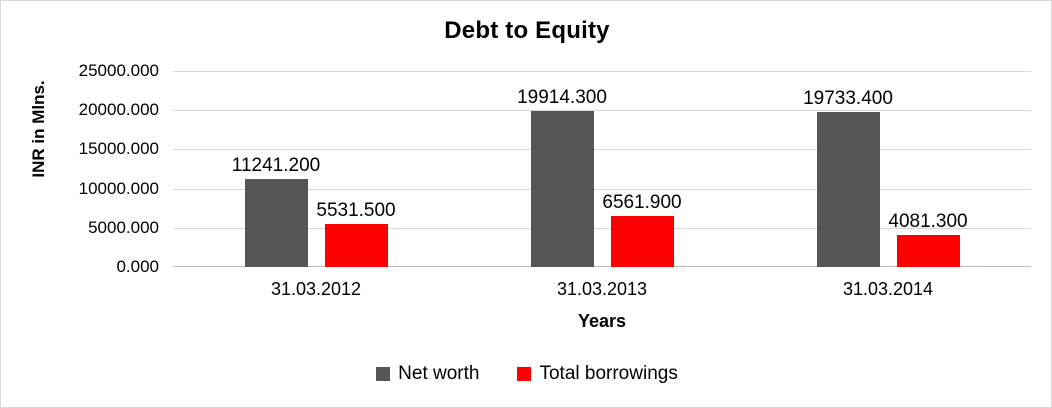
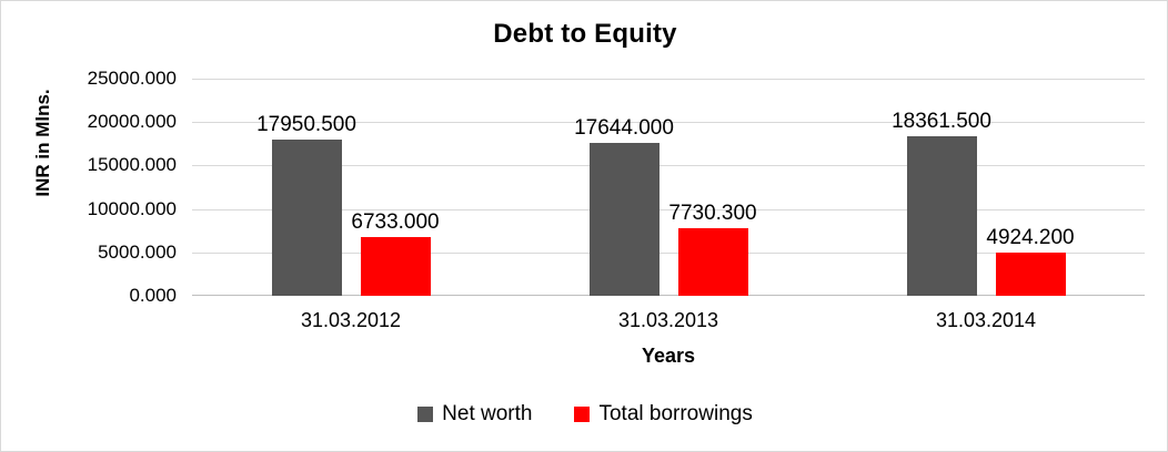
Net worth/31.03.2012: 11241.200 -> 17950.500
Total borrowings/31.03.2012: 5531.500 -> 6733.000
Net worth/31.03.2013: 19914.300 -> 17644.000
Total borrowings/31.03.2013: 6561.900 -> 7730.300
Net worth/31.03.2014: 19733.400 -> 18361.500
Total borrowings/31.03.2014: 4081.300 -> 4924.200
